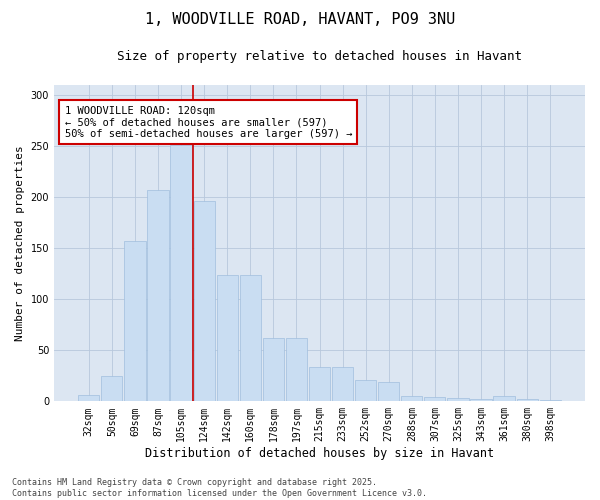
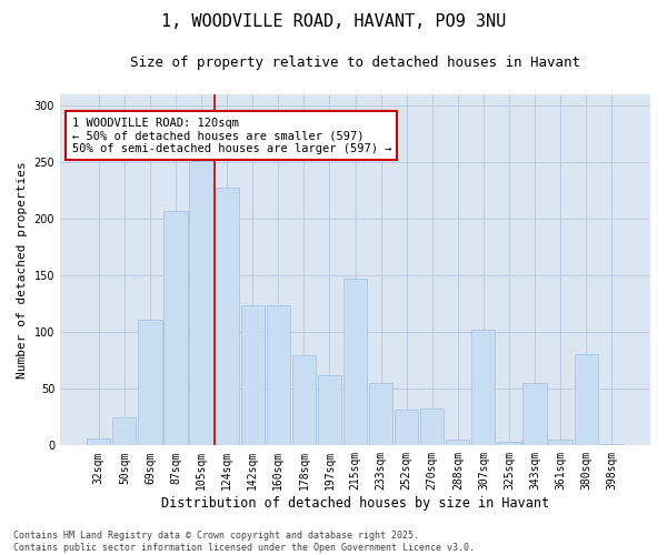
69sqm: 157 -> 111
124sqm: 196 -> 228
178sqm: 62 -> 80
215sqm: 34 -> 147
233sqm: 34 -> 55
252sqm: 21 -> 32
270sqm: 19 -> 33
307sqm: 4 -> 102
343sqm: 2 -> 55
380sqm: 2 -> 81
